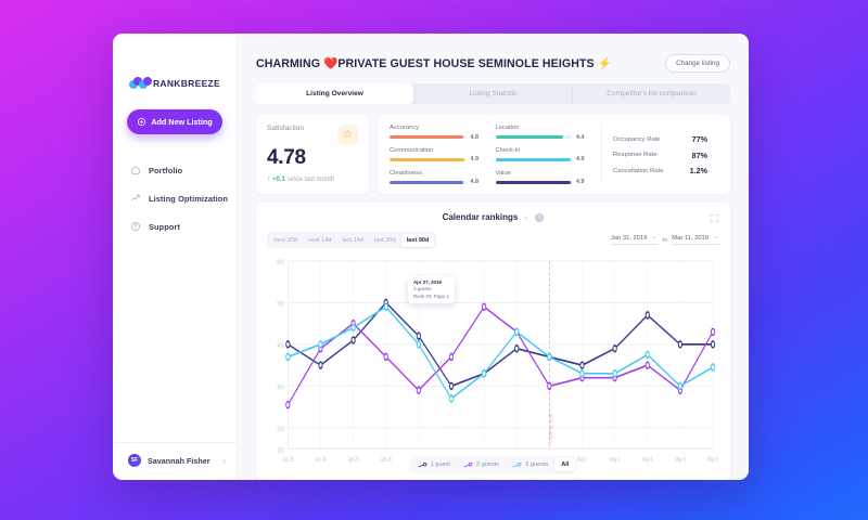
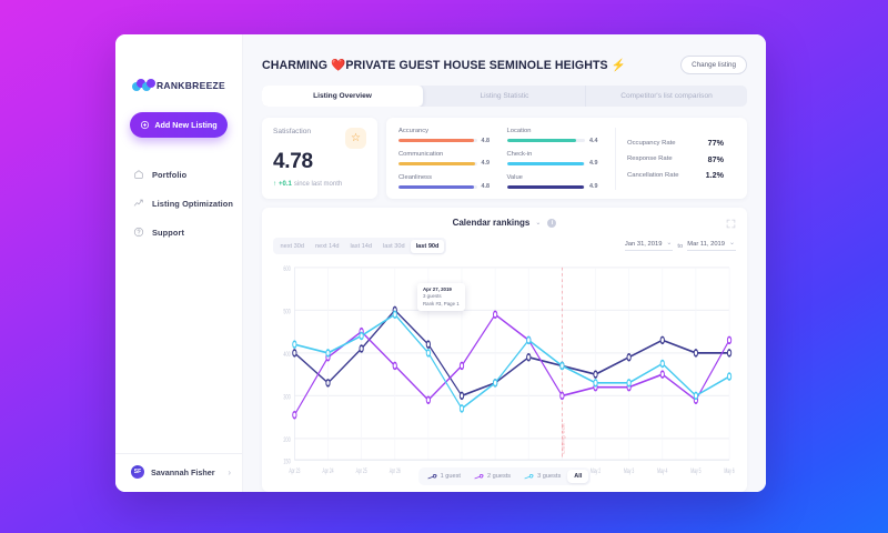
3 guests/Apr 23: 370 -> 420
1 guest/Apr 24: 350 -> 330
1 guest/May 4: 470 -> 430
